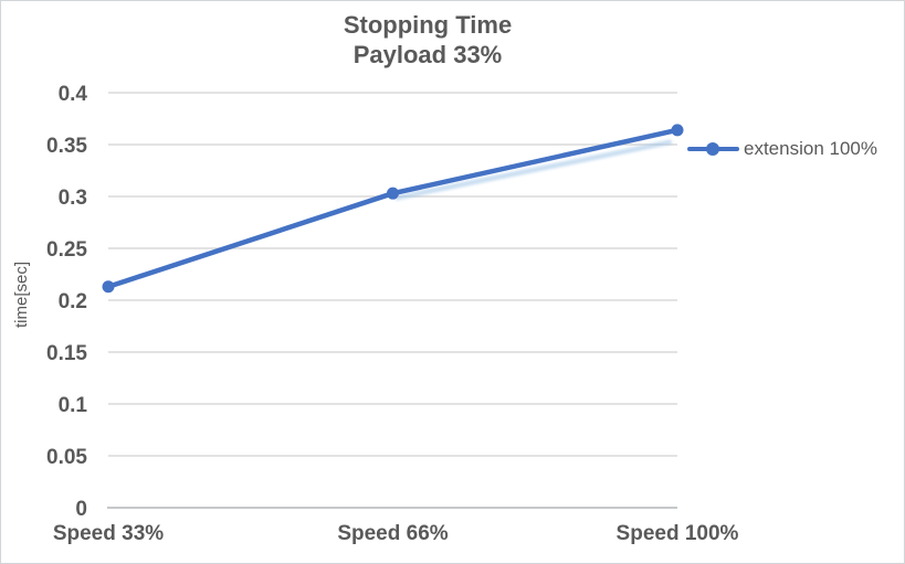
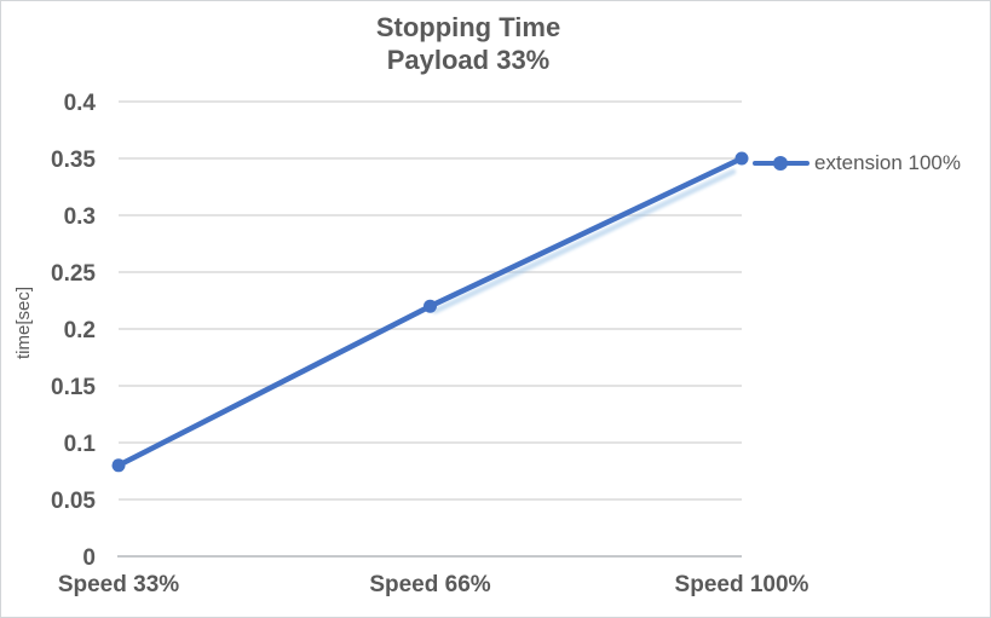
Speed 33%: 0.21 -> 0.08
Speed 66%: 0.30 -> 0.22
Speed 100%: 0.36 -> 0.35
